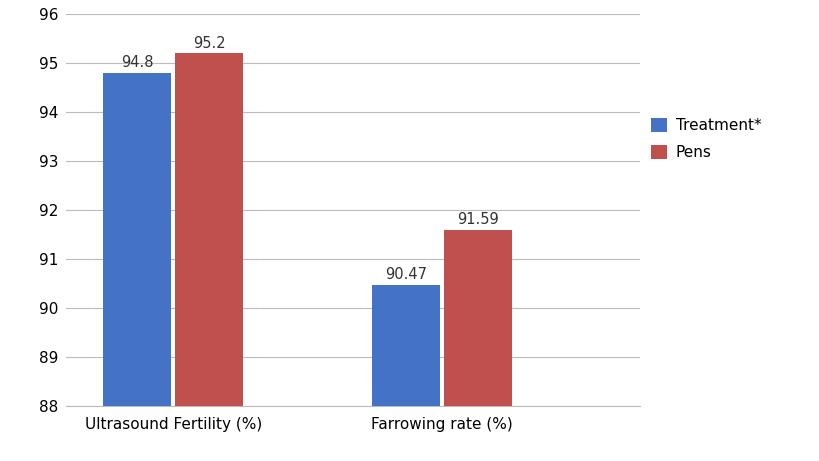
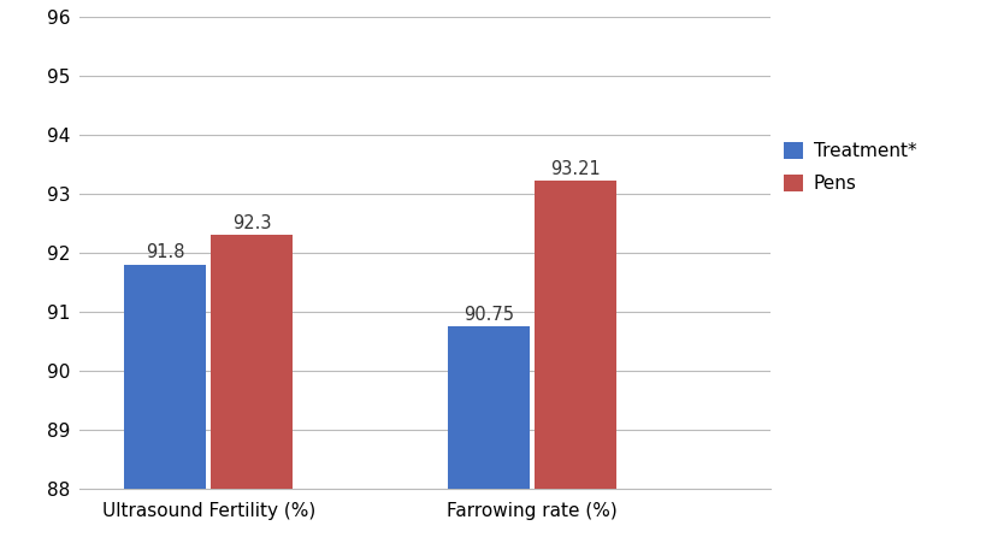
Treatment*/Ultrasound Fertility (%): 94.8 -> 91.8
Pens/Ultrasound Fertility (%): 95.2 -> 92.3
Treatment*/Farrowing rate (%): 90.47 -> 90.75
Pens/Farrowing rate (%): 91.59 -> 93.21
